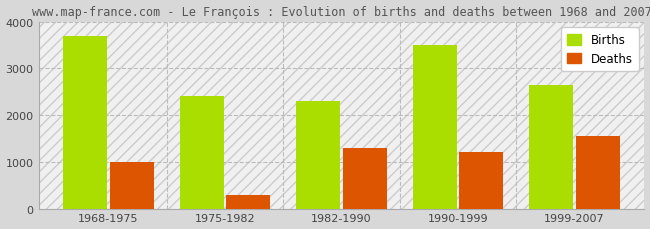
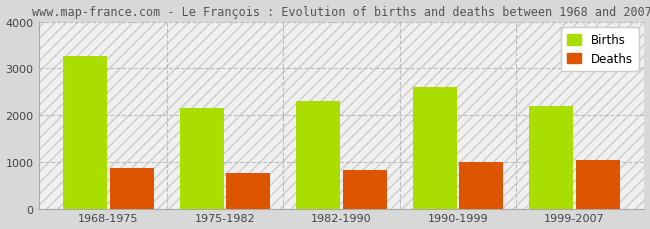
Births/1968-1975: 3700 -> 3270
Deaths/1968-1975: 1000 -> 860
Births/1975-1982: 2400 -> 2150
Deaths/1975-1982: 300 -> 760
Deaths/1982-1990: 1300 -> 820
Births/1990-1999: 3500 -> 2600
Deaths/1990-1999: 1200 -> 1000
Births/1999-2007: 2650 -> 2190
Deaths/1999-2007: 1550 -> 1040
